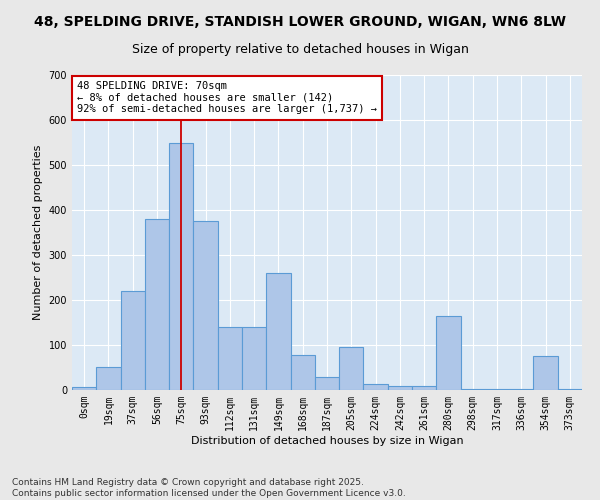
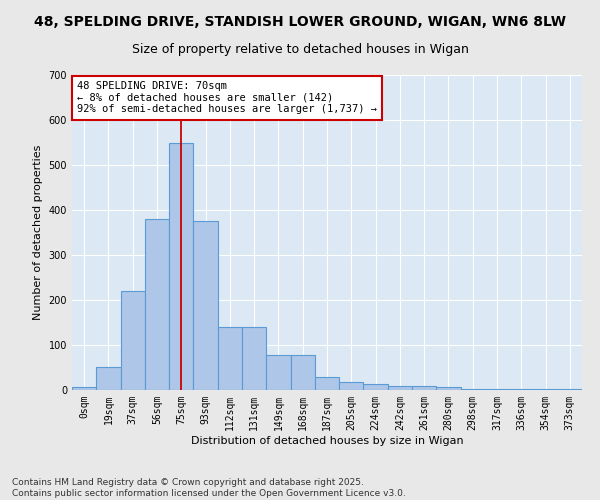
149sqm: 260 -> 77
205sqm: 95 -> 17
280sqm: 165 -> 7
354sqm: 75 -> 3
